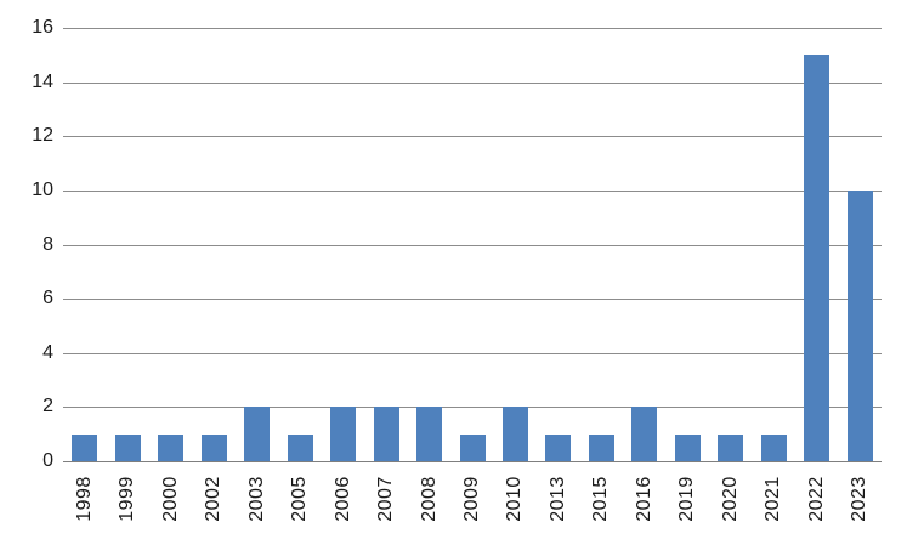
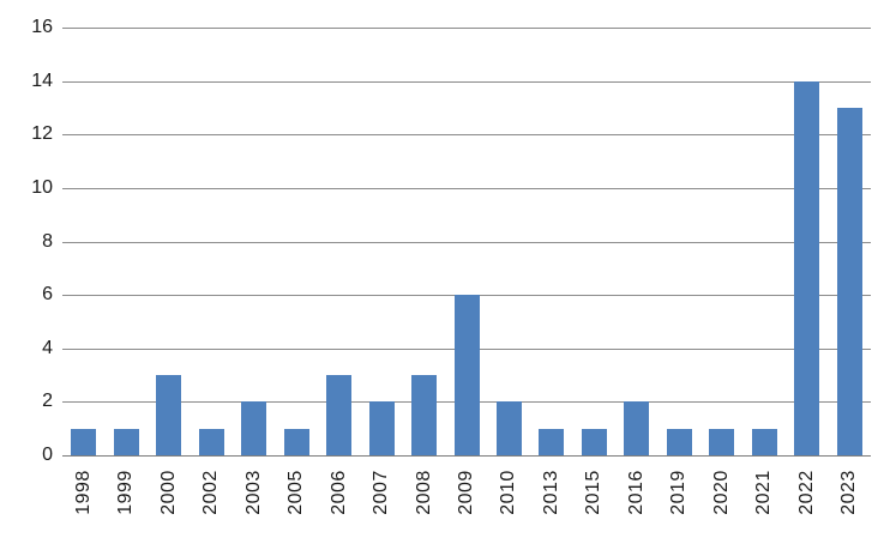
2000: 1 -> 3
2006: 2 -> 3
2008: 2 -> 3
2009: 1 -> 6
2022: 15 -> 14
2023: 10 -> 13
